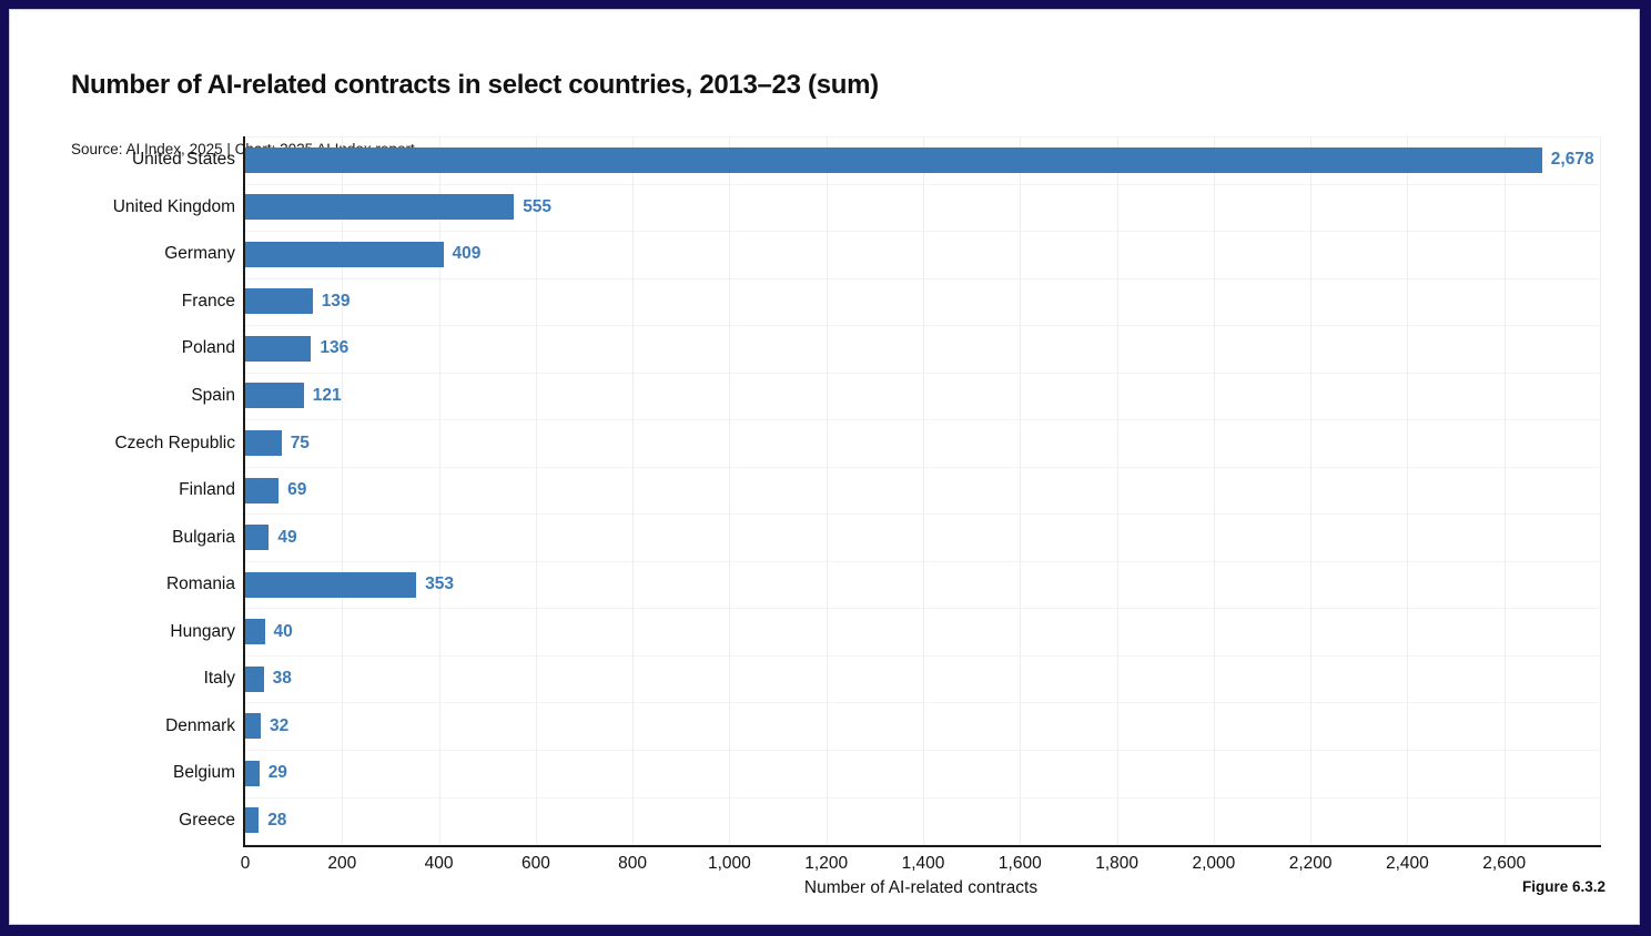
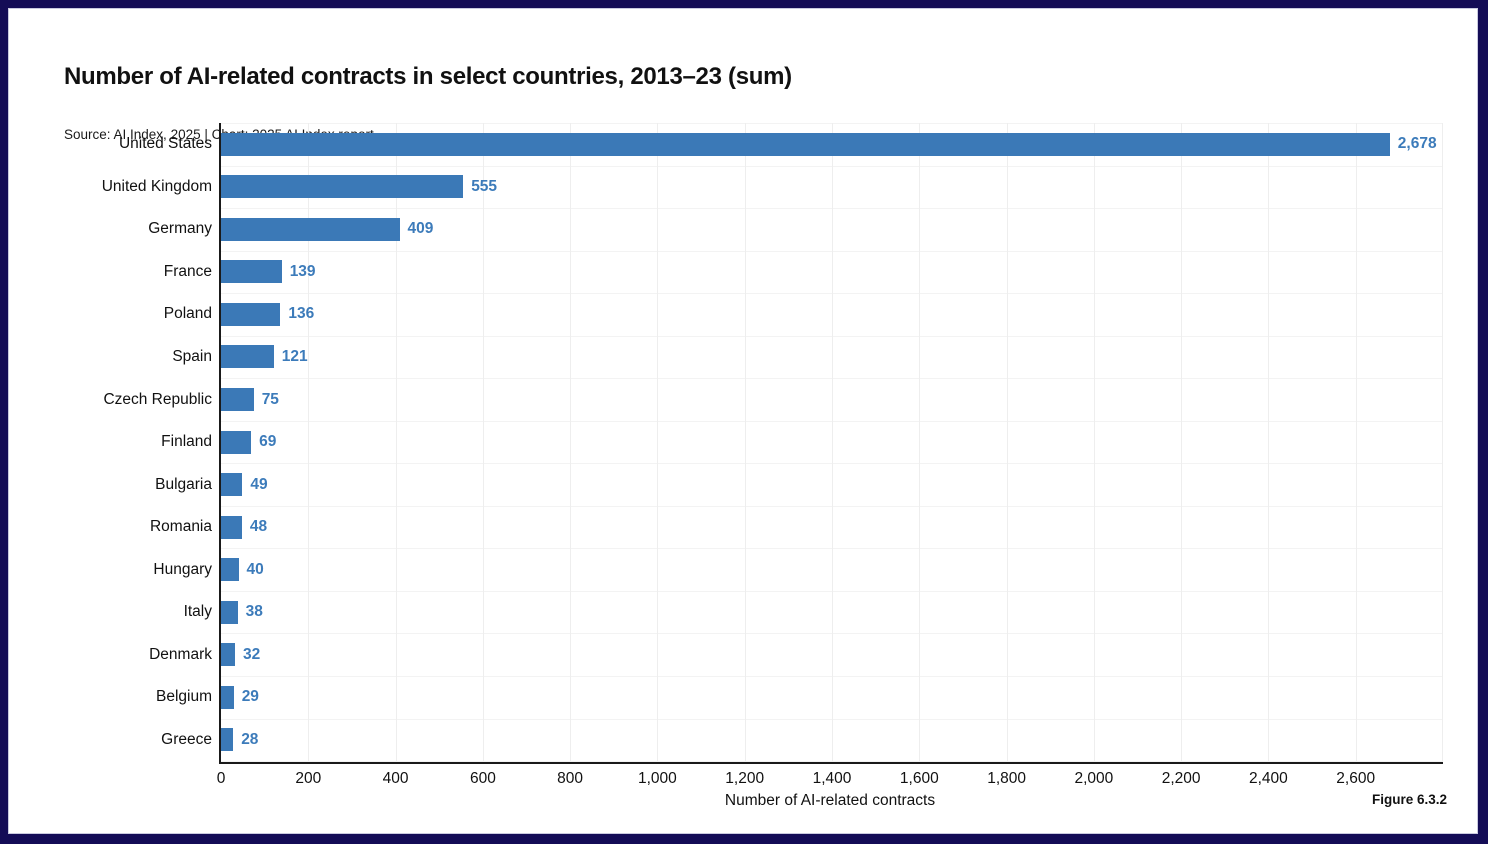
Romania: 353 -> 48
